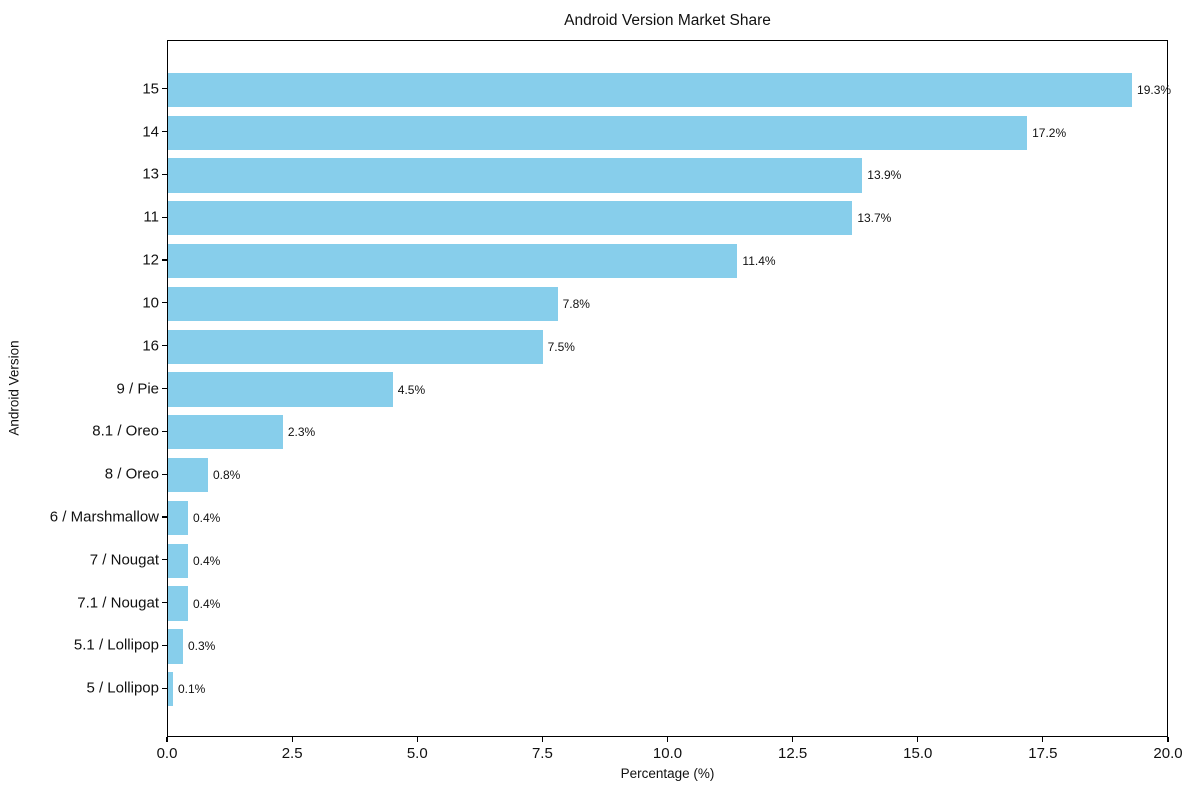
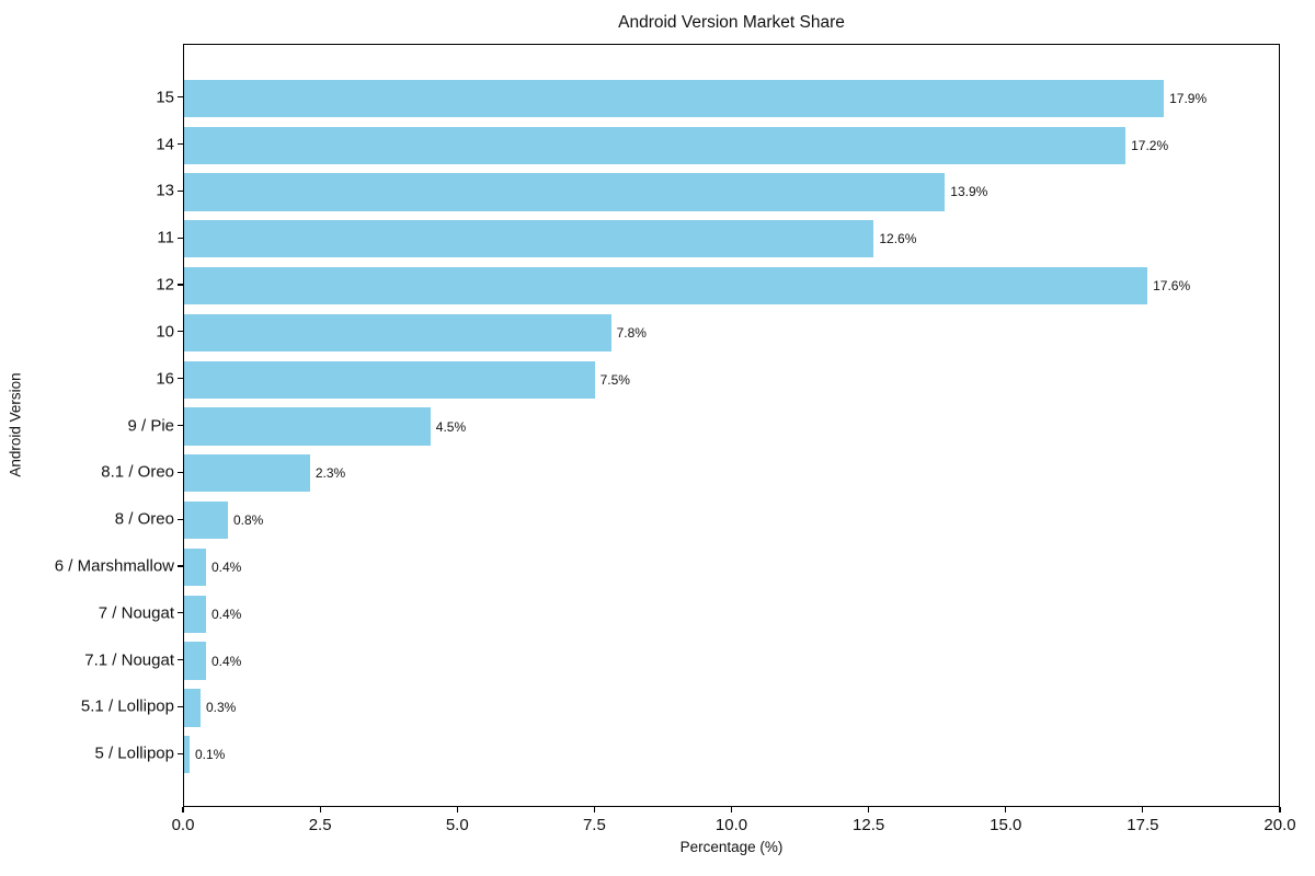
15: 19.3% -> 17.9%
11: 13.7% -> 12.6%
12: 11.4% -> 17.6%
